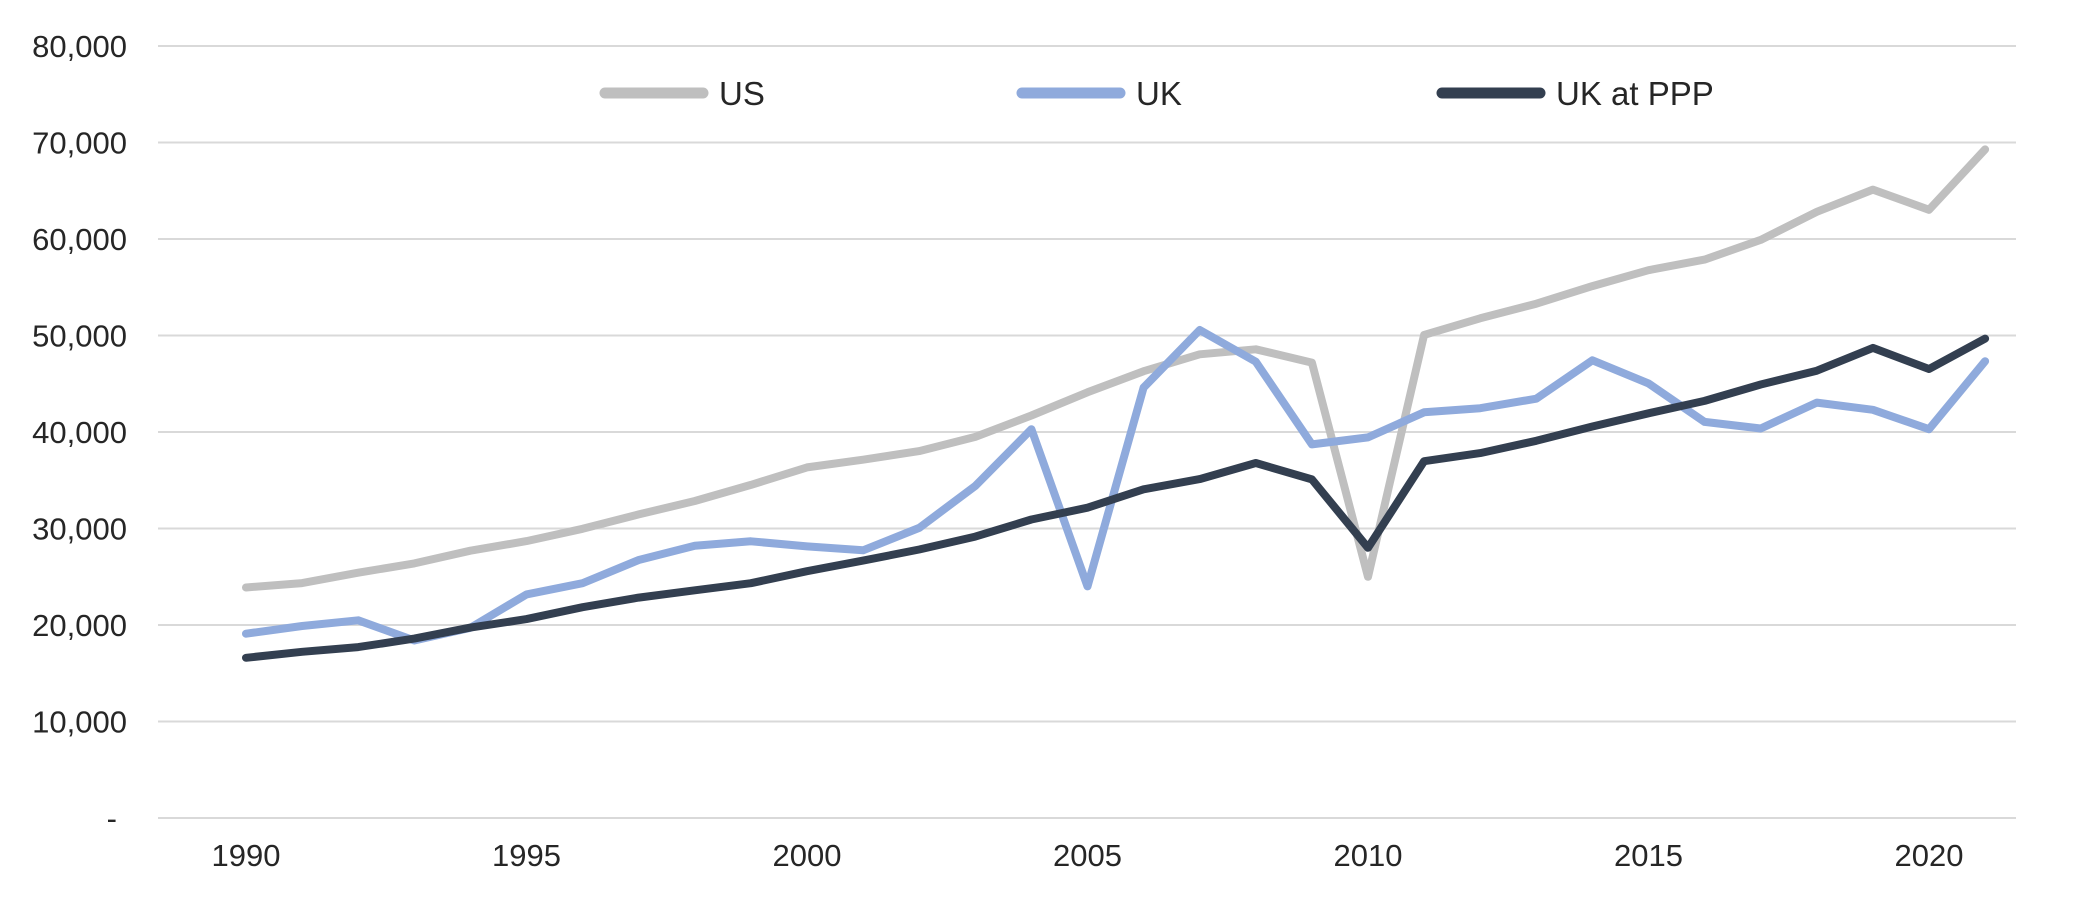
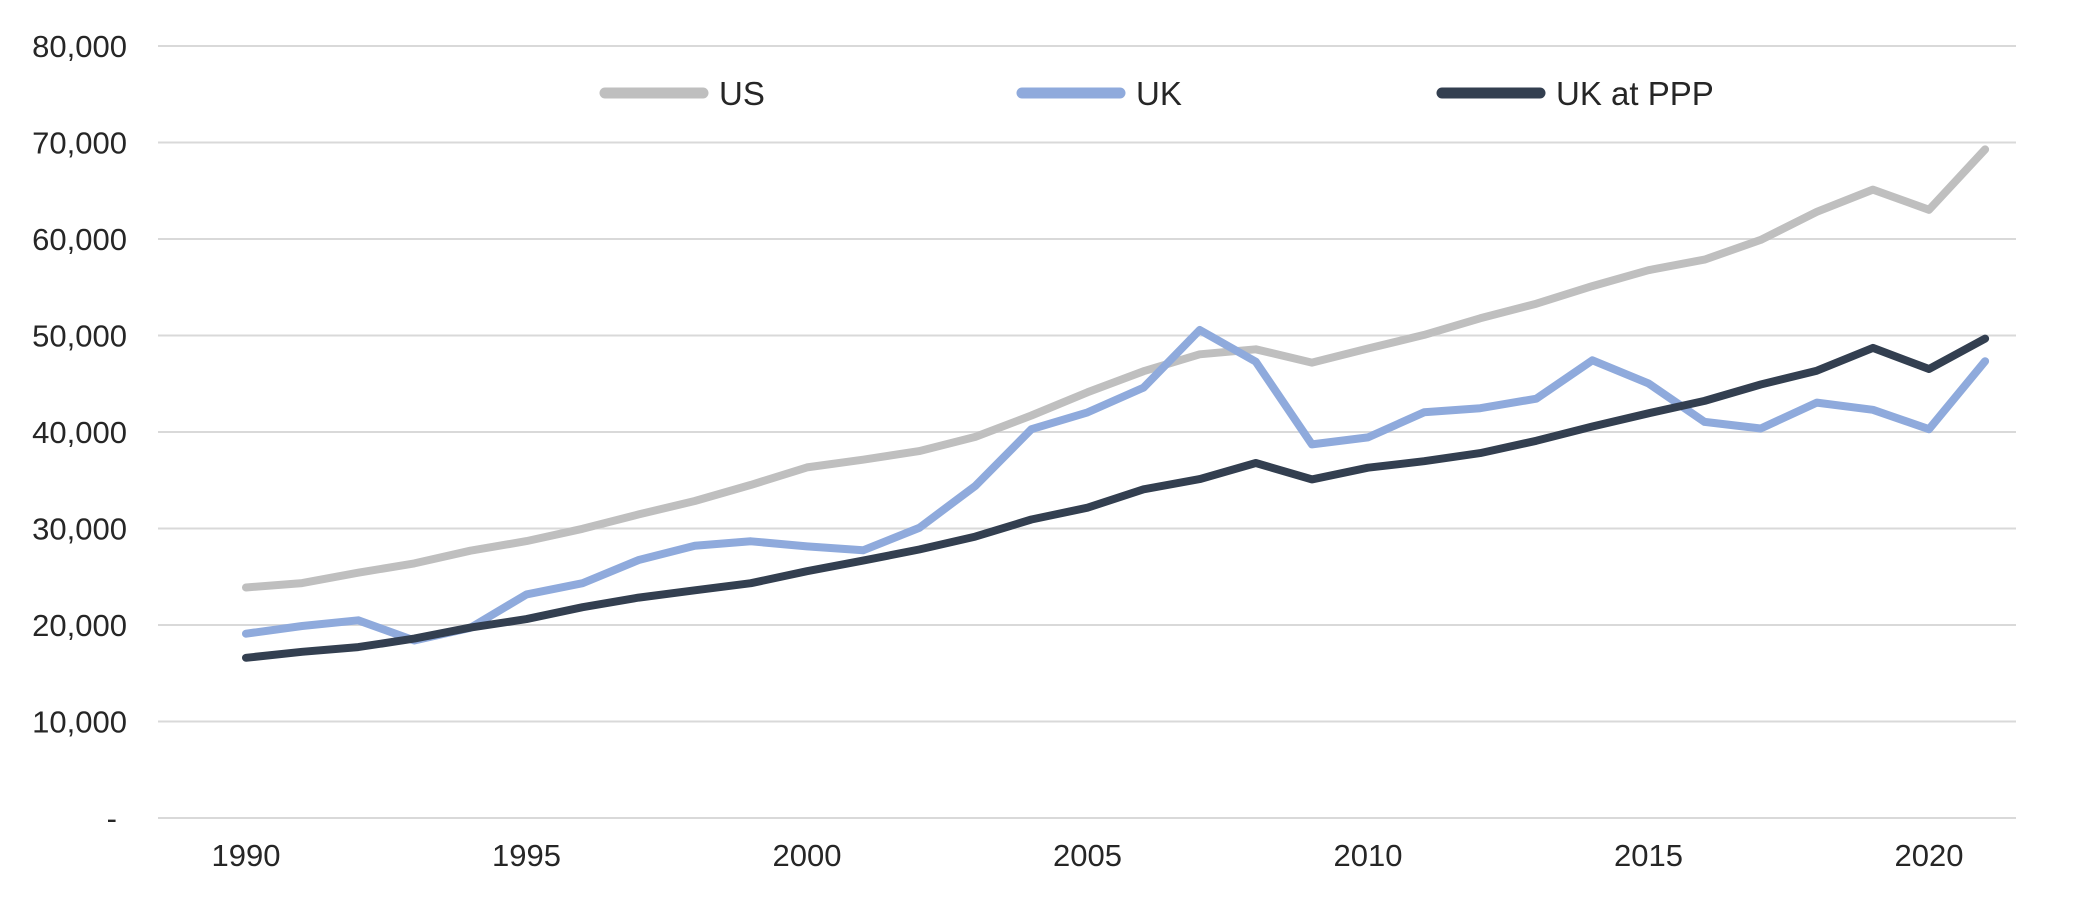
UK/2005: 24000 -> 42000
US/2010: 25000 -> 49000
UK at PPP/2010: 28000 -> 36000
